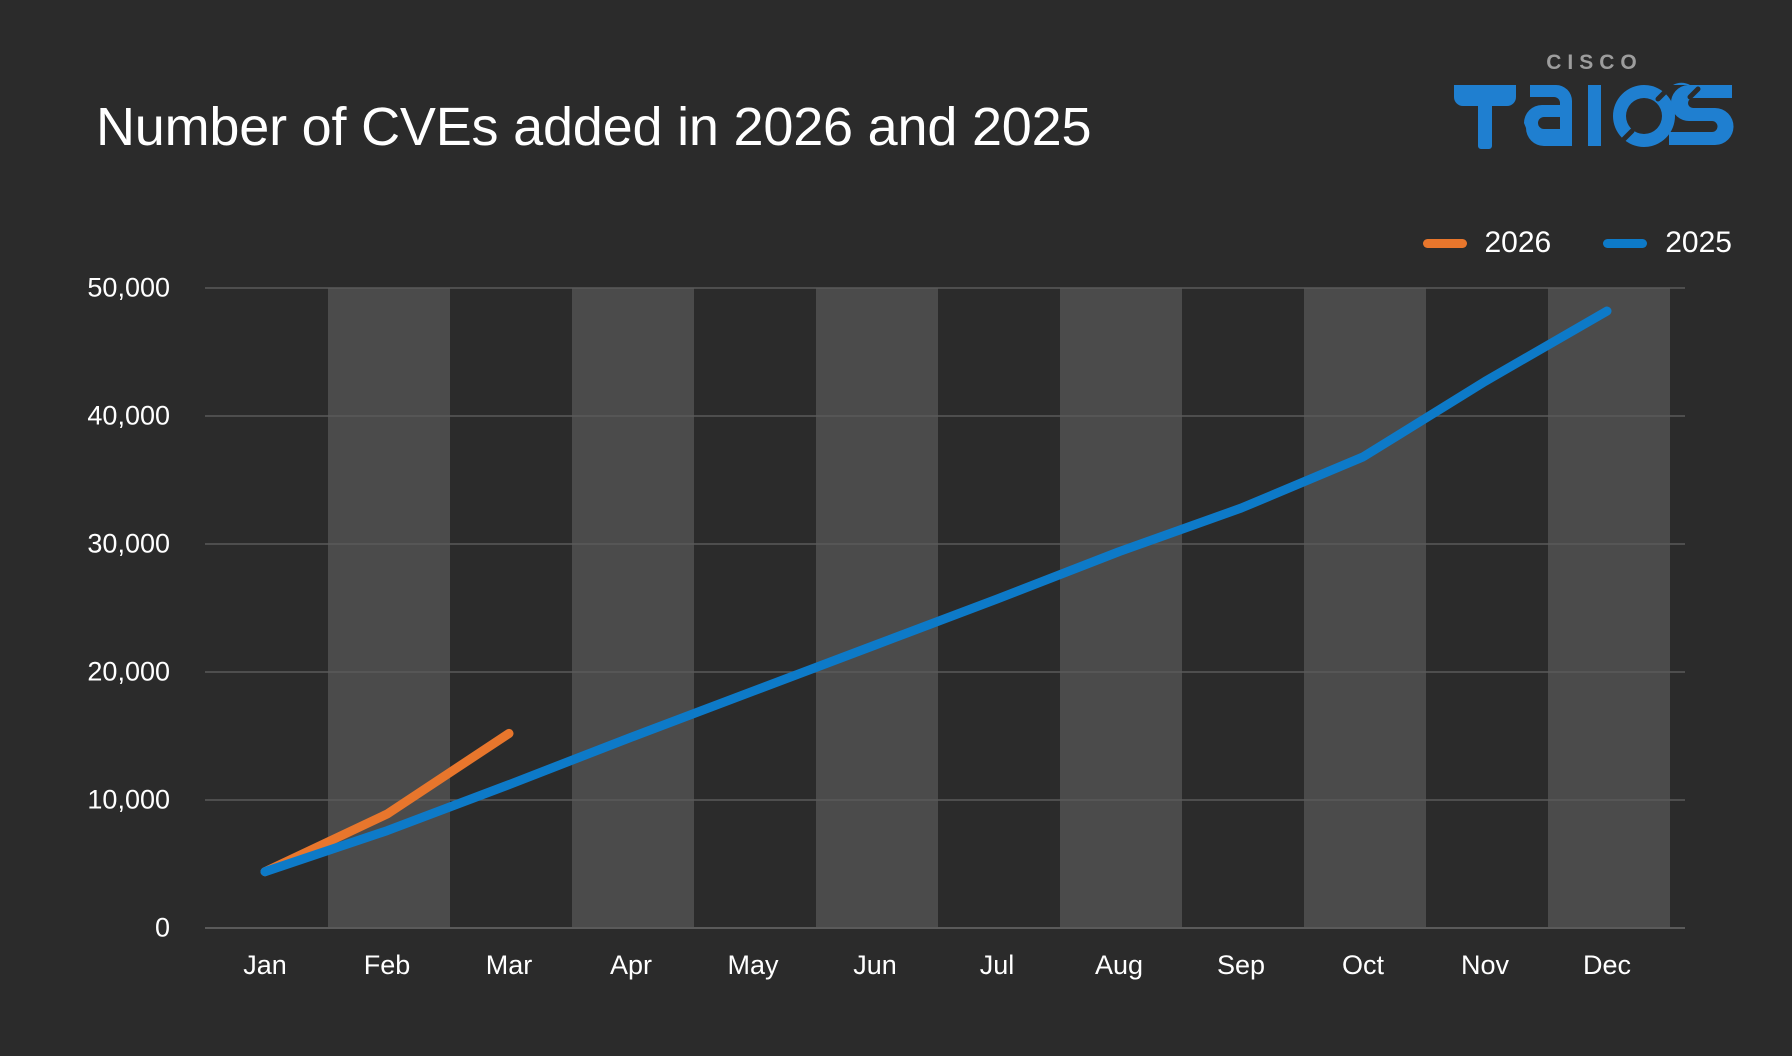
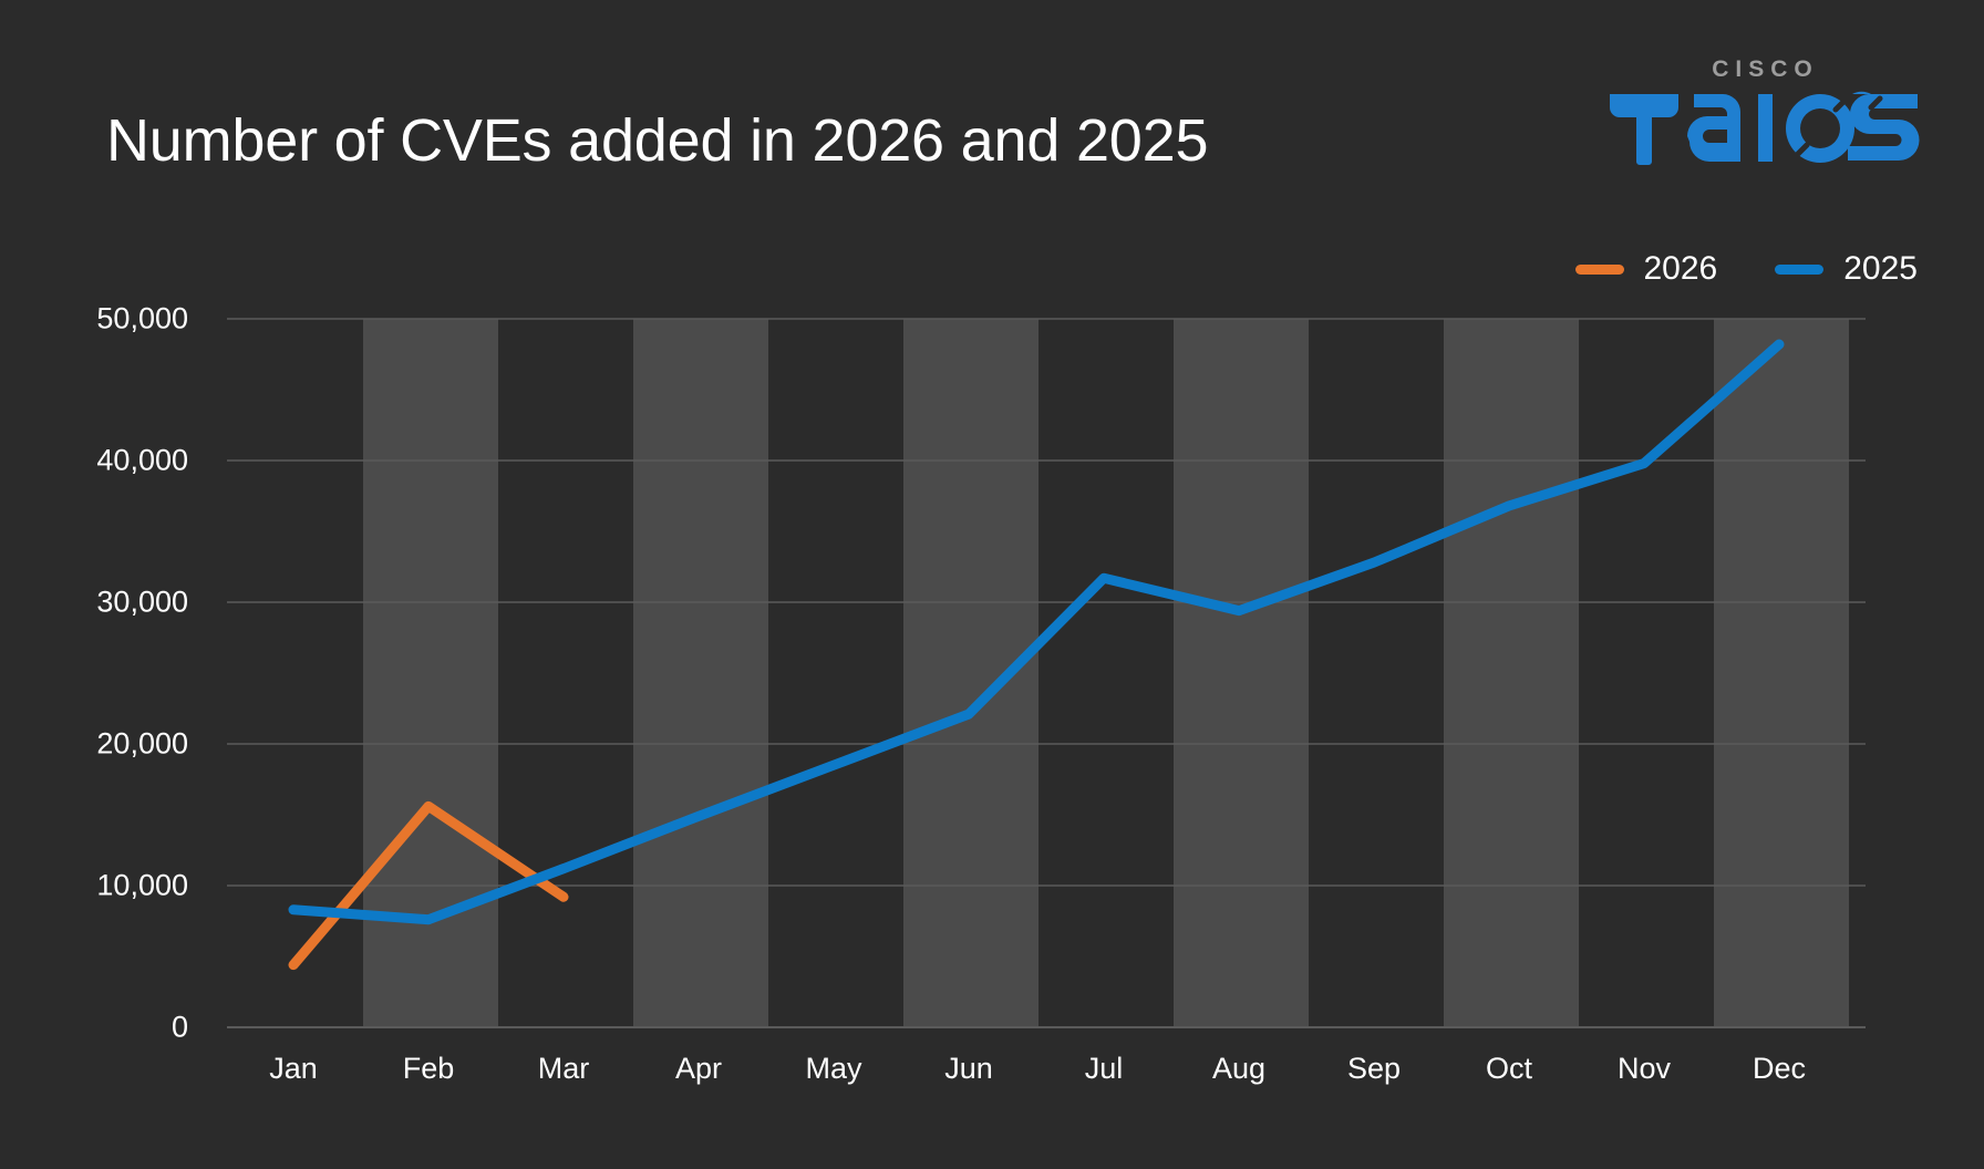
2025/Jan: 4400 -> 8300
2026/Feb: 8900 -> 15600
2026/Mar: 15200 -> 9200
2025/Jul: 25700 -> 31700
2025/Nov: 42700 -> 39800
